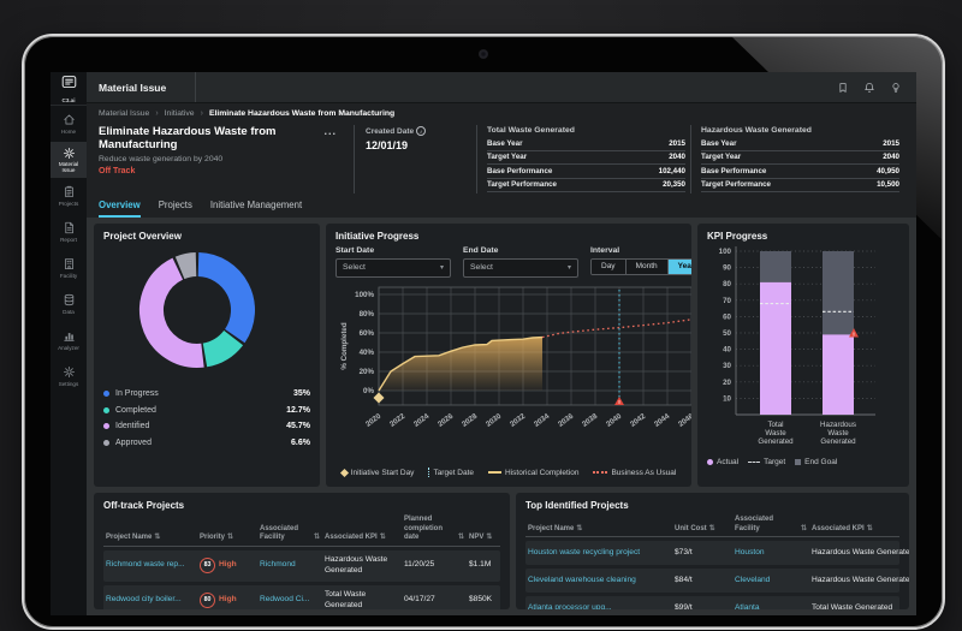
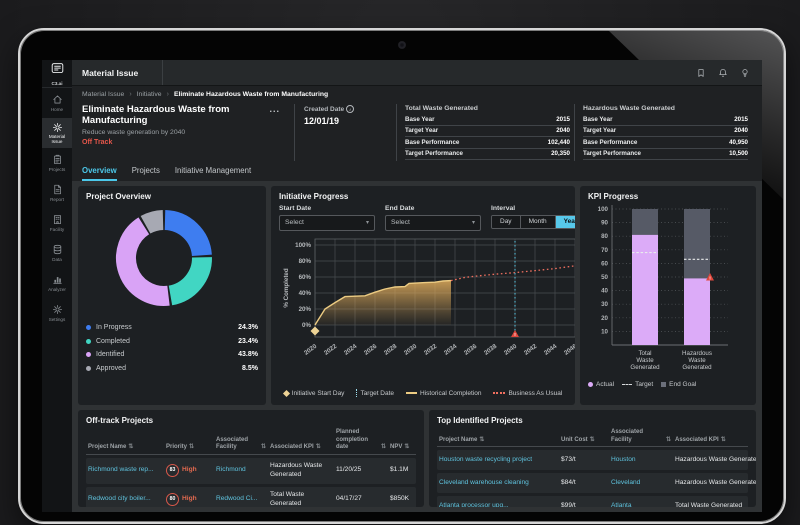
Project Overview/In Progress: 35% -> 24.3%
Project Overview/Completed: 12.7% -> 23.4%
Project Overview/Identified: 45.7% -> 43.8%
Project Overview/Approved: 6.6% -> 8.5%
